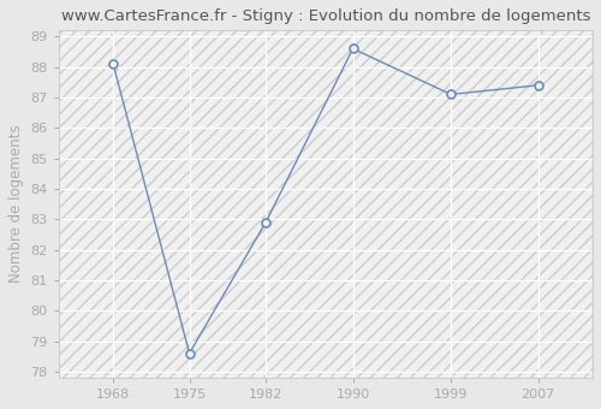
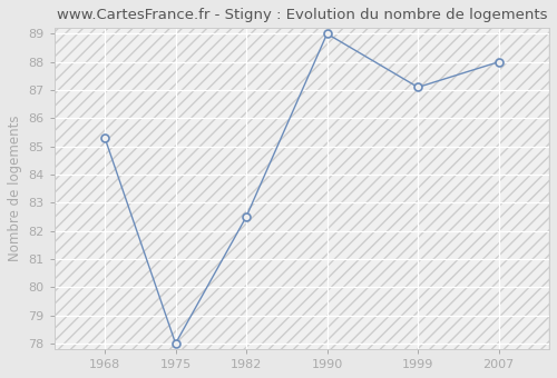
1968: 88.1 -> 85.3
1975: 78.6 -> 78.0
1982: 82.9 -> 82.5
1990: 88.6 -> 89.0
2007: 87.4 -> 88.0
